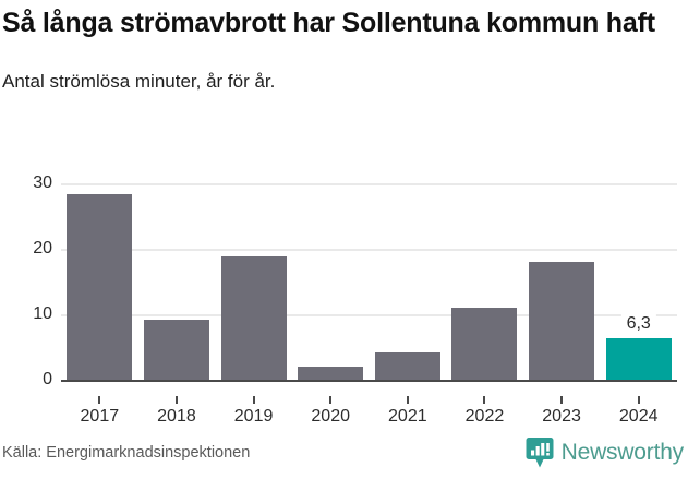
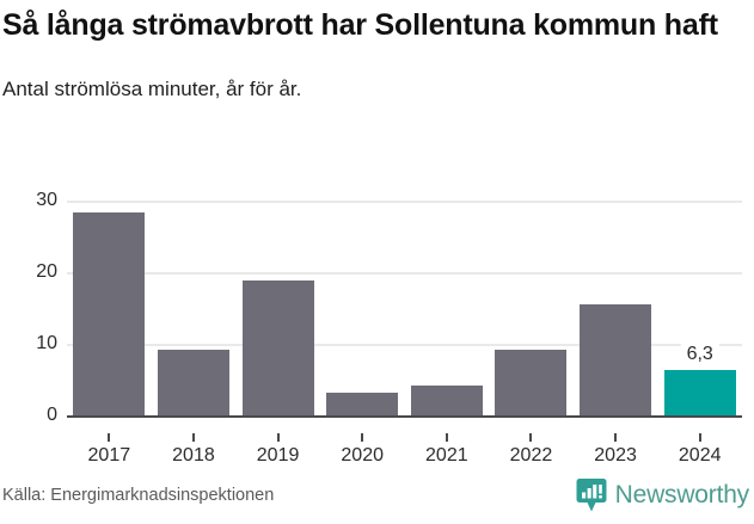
2020: 2 -> 3
2022: 11 -> 9
2023: 18 -> 16
